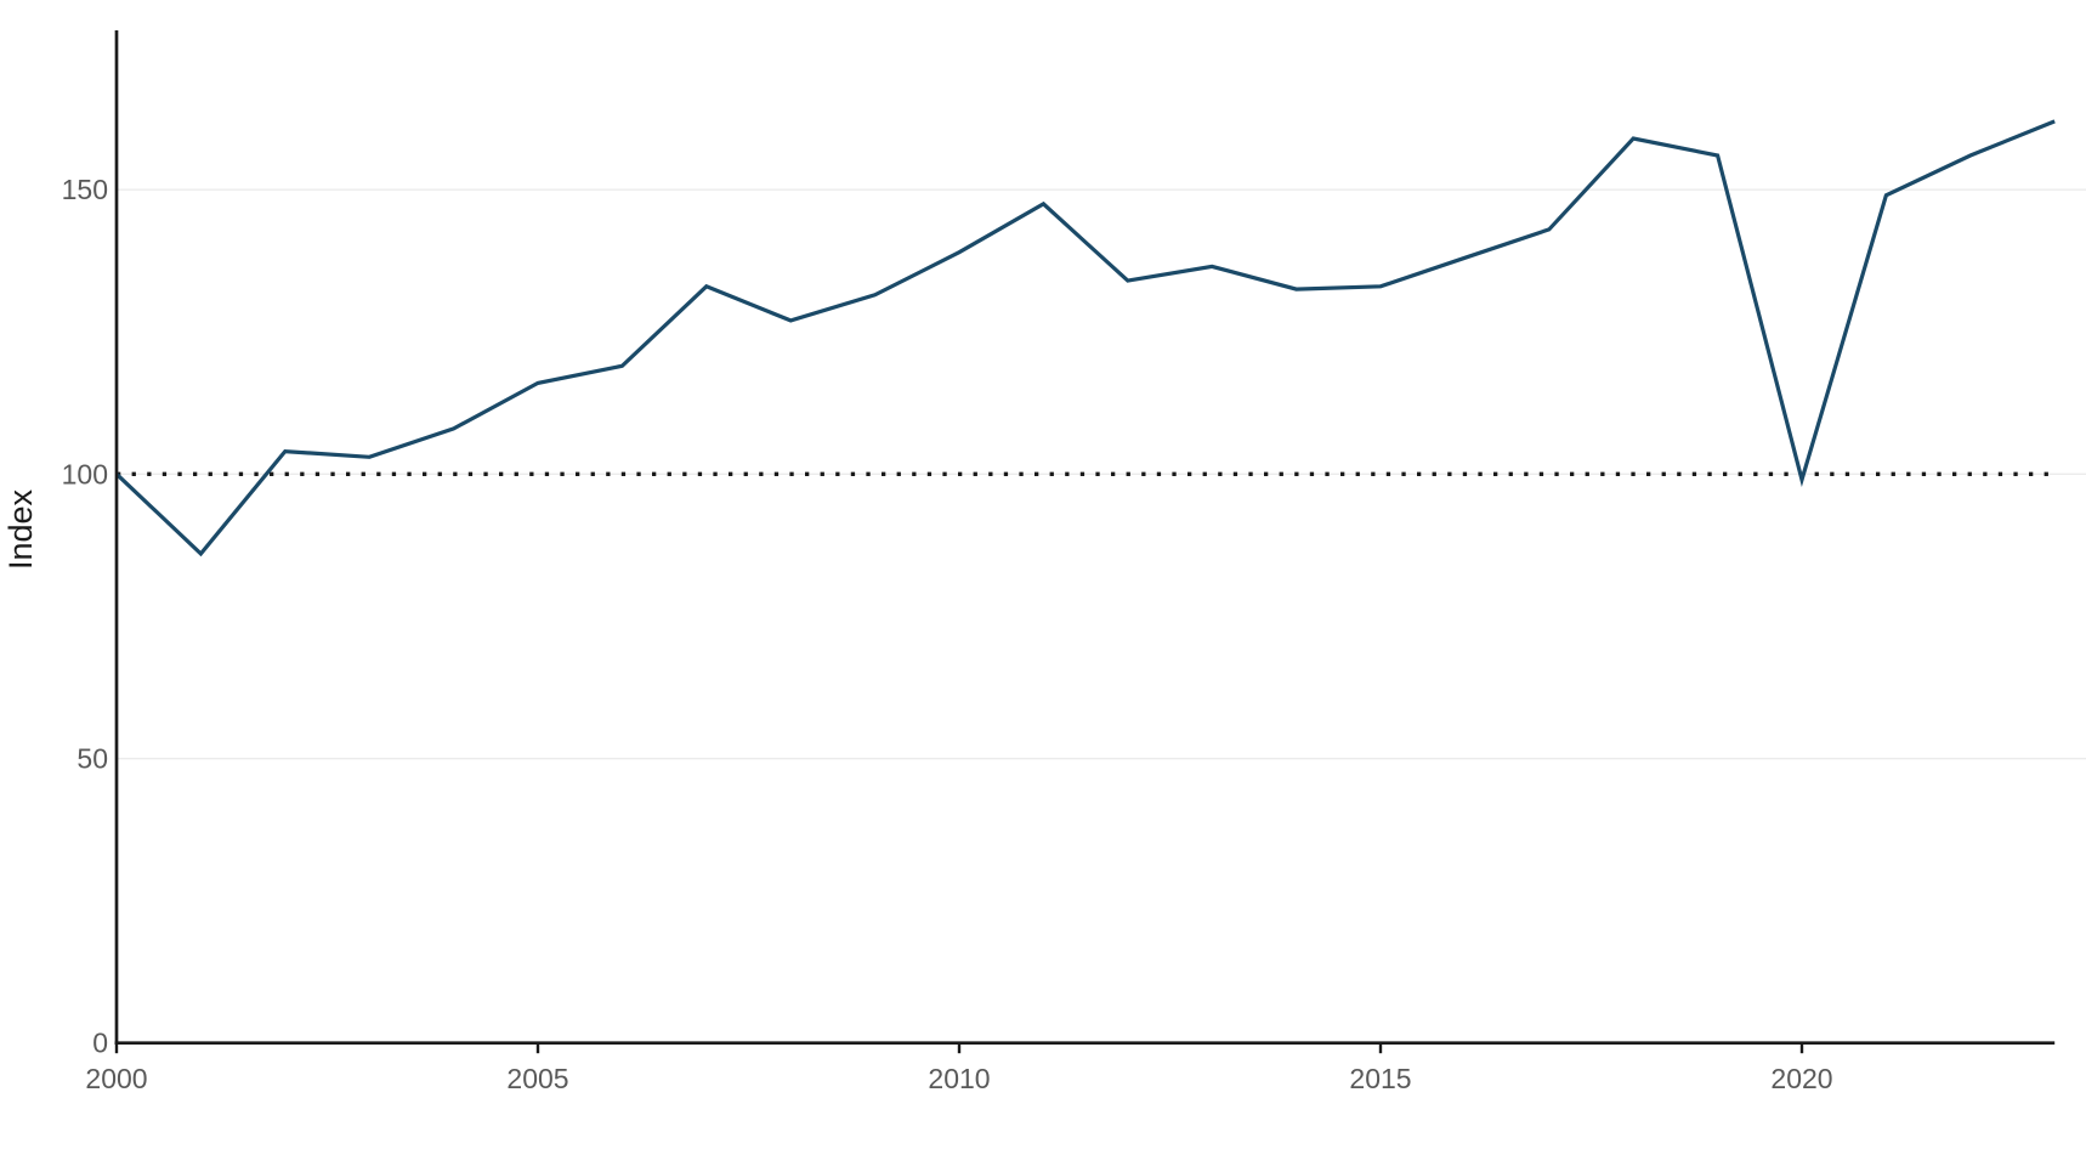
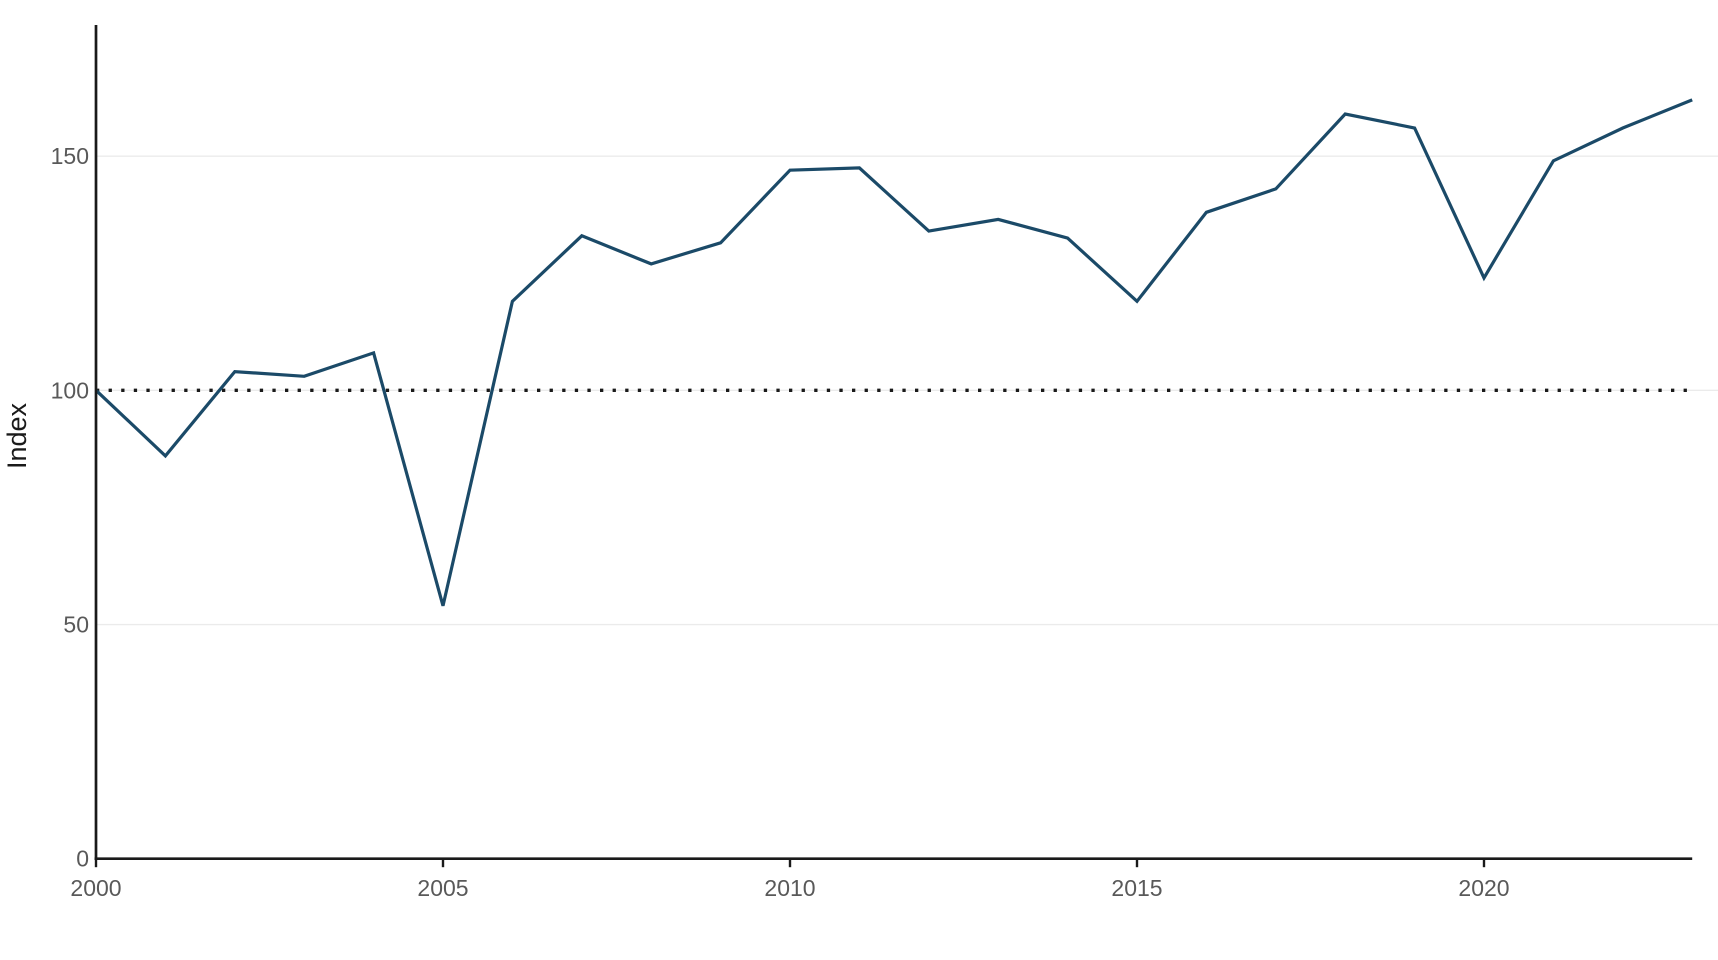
2005: 116 -> 54
2010: 139 -> 147
2015: 133 -> 119
2020: 99 -> 124
